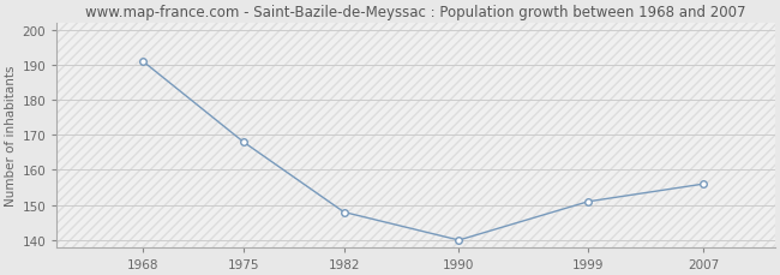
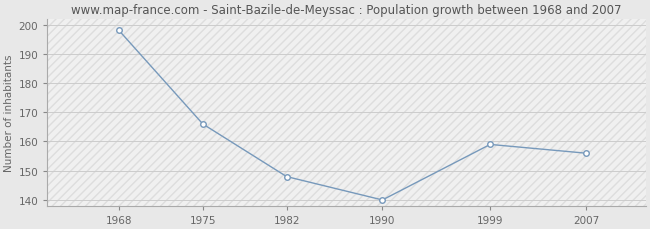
1968: 191 -> 198
1975: 168 -> 166
1999: 151 -> 159
